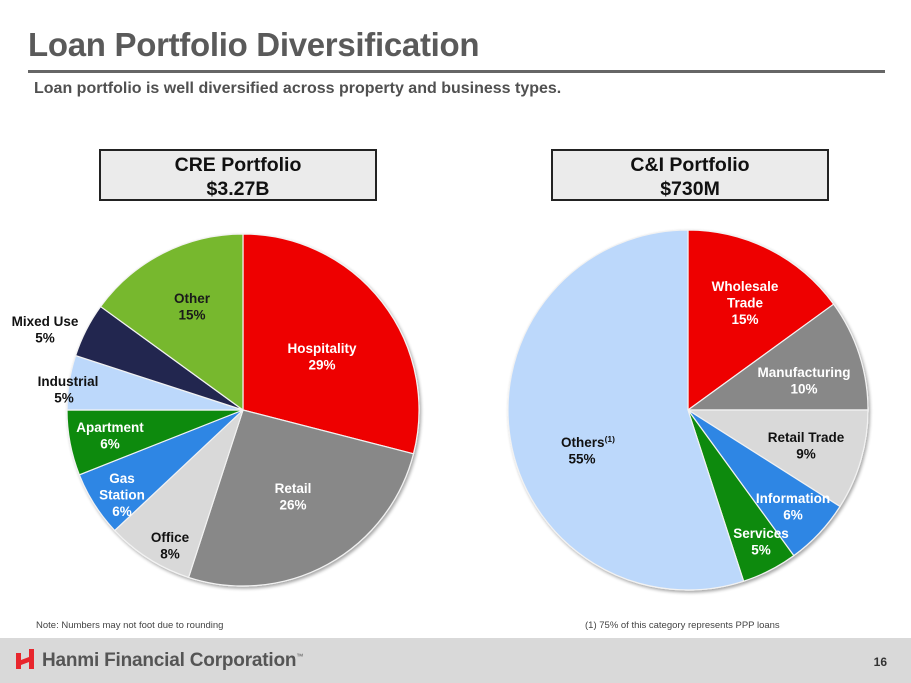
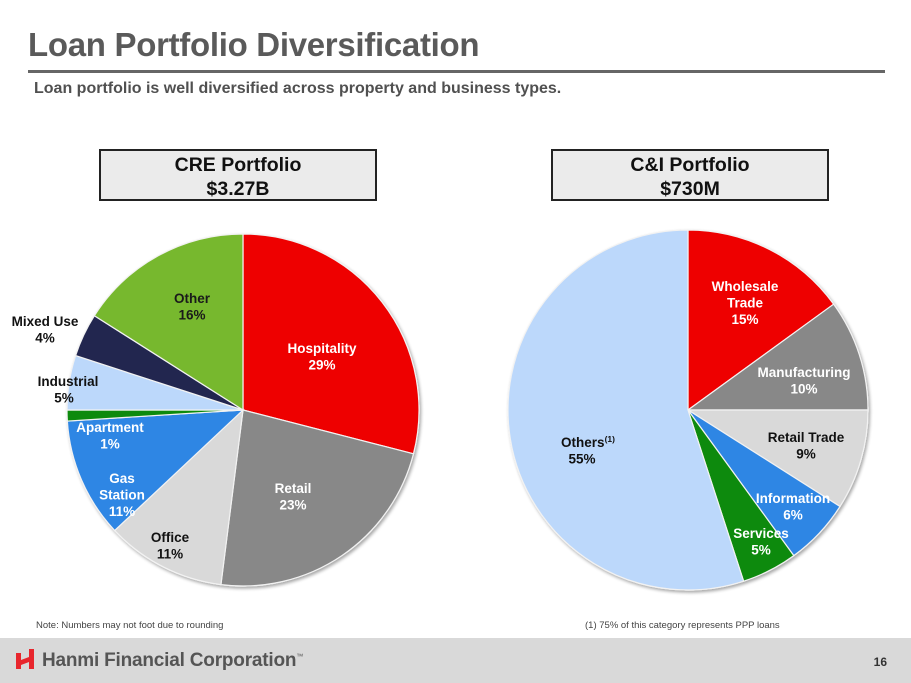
CRE Portfolio/Retail: 26% -> 23%
CRE Portfolio/Office: 8% -> 11%
CRE Portfolio/Gas Station: 6% -> 11%
CRE Portfolio/Apartment: 6% -> 1%
CRE Portfolio/Mixed Use: 5% -> 4%
CRE Portfolio/Other: 15% -> 16%
